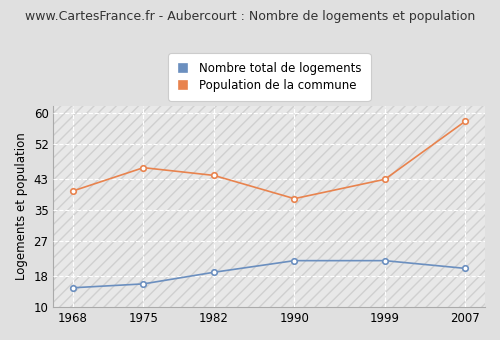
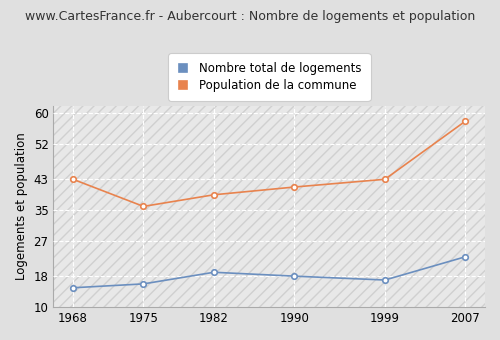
Population de la commune/1968: 40 -> 43
Population de la commune/1975: 46 -> 36
Population de la commune/1982: 44 -> 39
Nombre total de logements/1990: 22 -> 18
Population de la commune/1990: 38 -> 41
Nombre total de logements/1999: 22 -> 17
Nombre total de logements/2007: 20 -> 23
